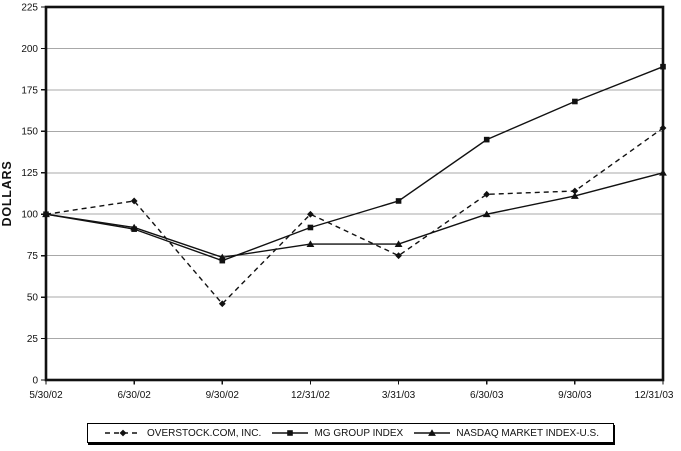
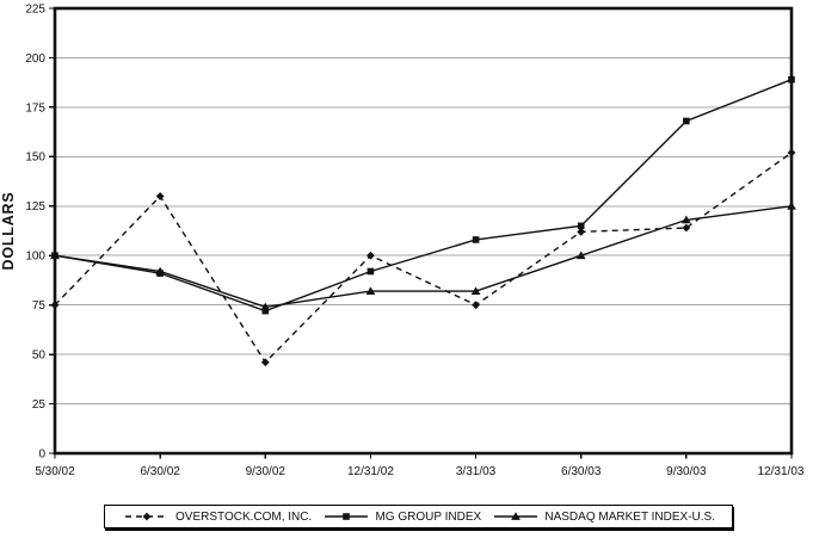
OVERSTOCK.COM, INC./5/30/02: 100 -> 75
OVERSTOCK.COM, INC./6/30/02: 108 -> 130
MG GROUP INDEX/6/30/03: 145 -> 115
NASDAQ MARKET INDEX-U.S./9/30/03: 111 -> 118
